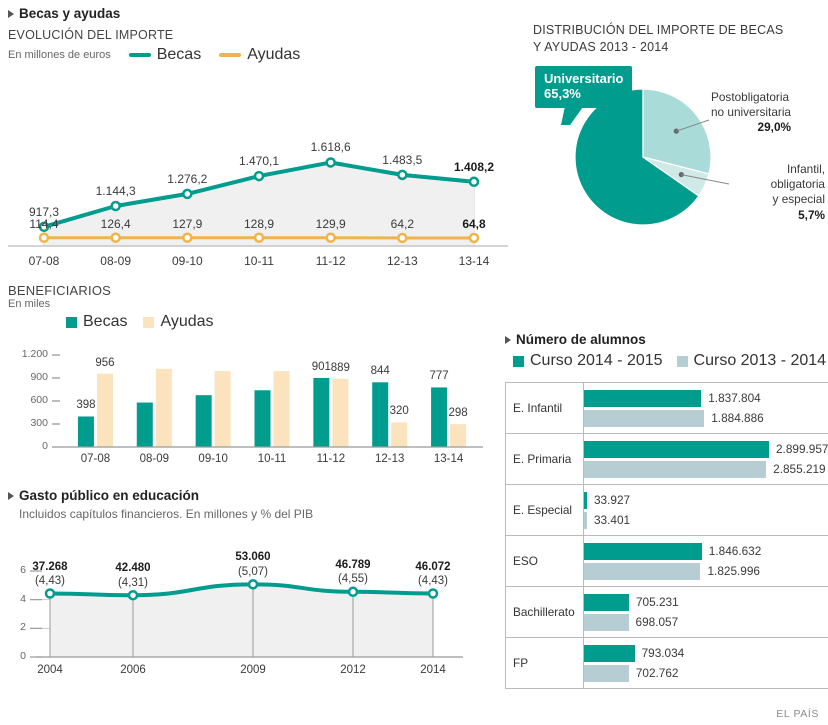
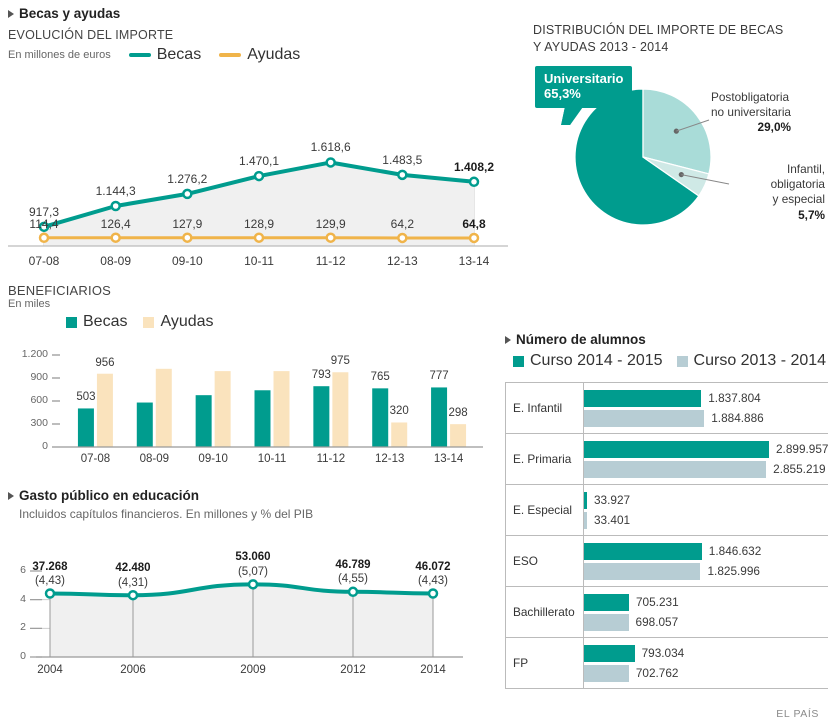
BENEFICIARIOS/Becas/07-08: 398 -> 503
BENEFICIARIOS/Becas/11-12: 901 -> 793
BENEFICIARIOS/Ayudas/11-12: 889 -> 975
BENEFICIARIOS/Becas/12-13: 844 -> 765
